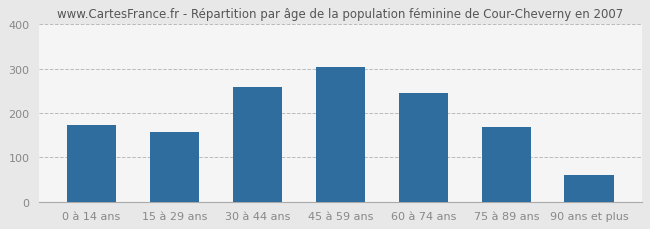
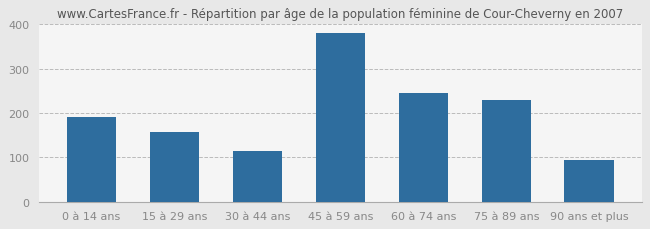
0 à 14 ans: 172 -> 190
30 à 44 ans: 258 -> 115
45 à 59 ans: 304 -> 380
75 à 89 ans: 168 -> 230
90 ans et plus: 60 -> 95
